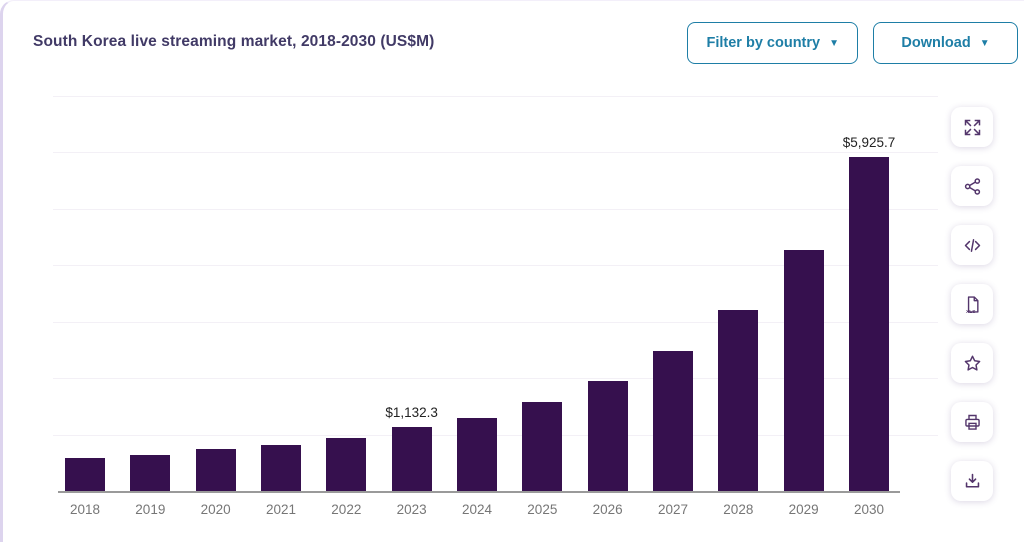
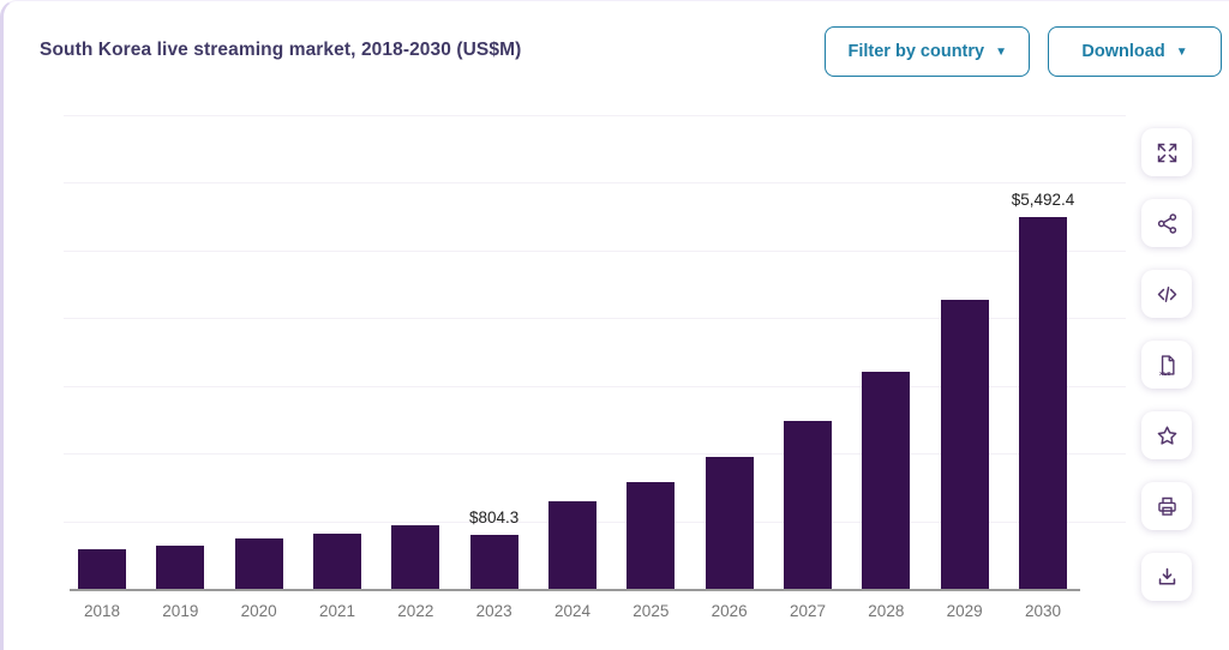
2023: $1,132.3 -> $804.3
2030: $5,925.7 -> $5,492.4
